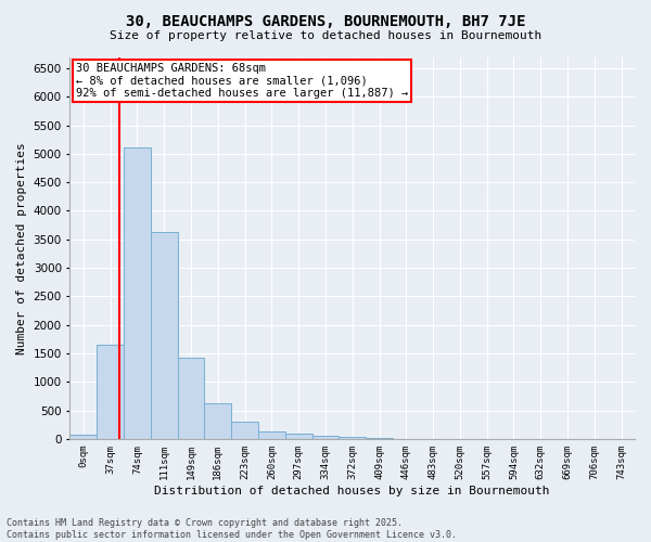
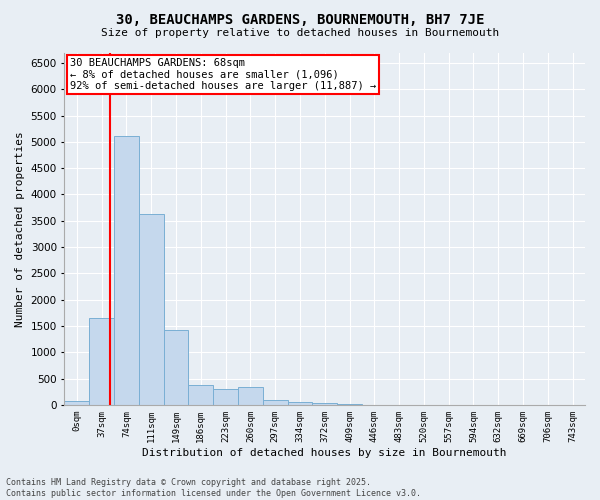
186sqm: 620 -> 380
260sqm: 130 -> 340
